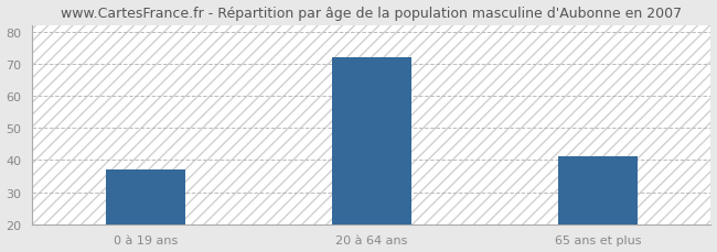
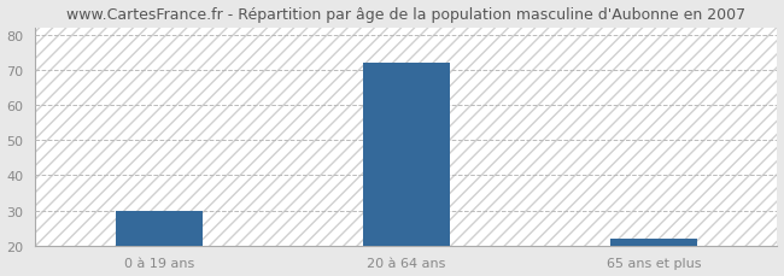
0 à 19 ans: 37 -> 30
65 ans et plus: 41 -> 22
